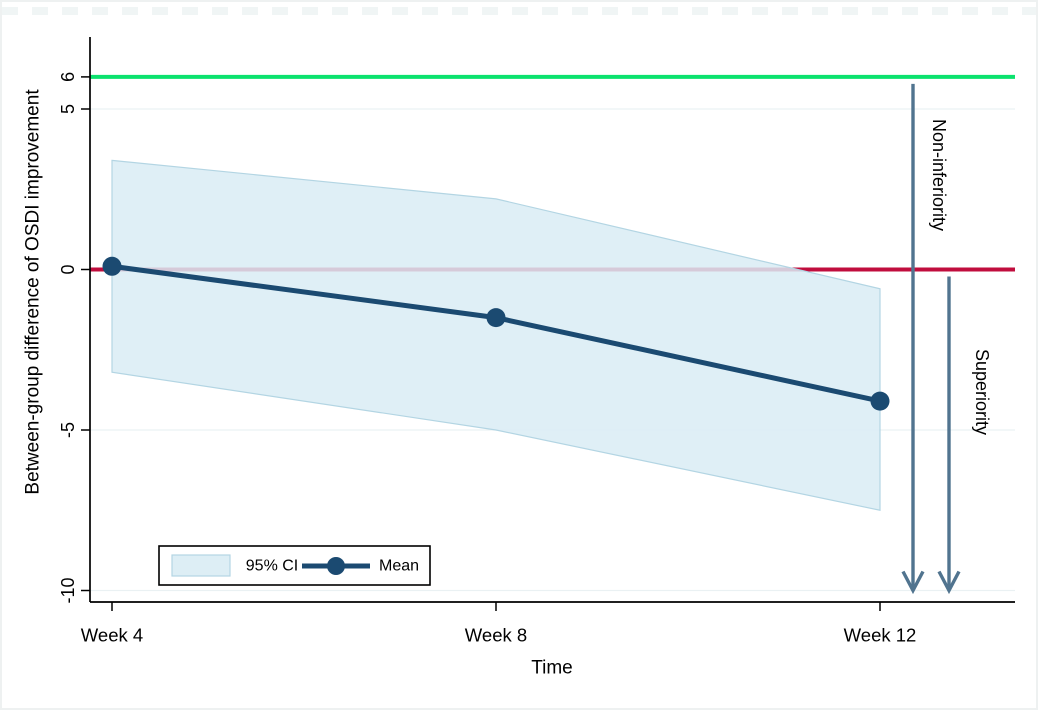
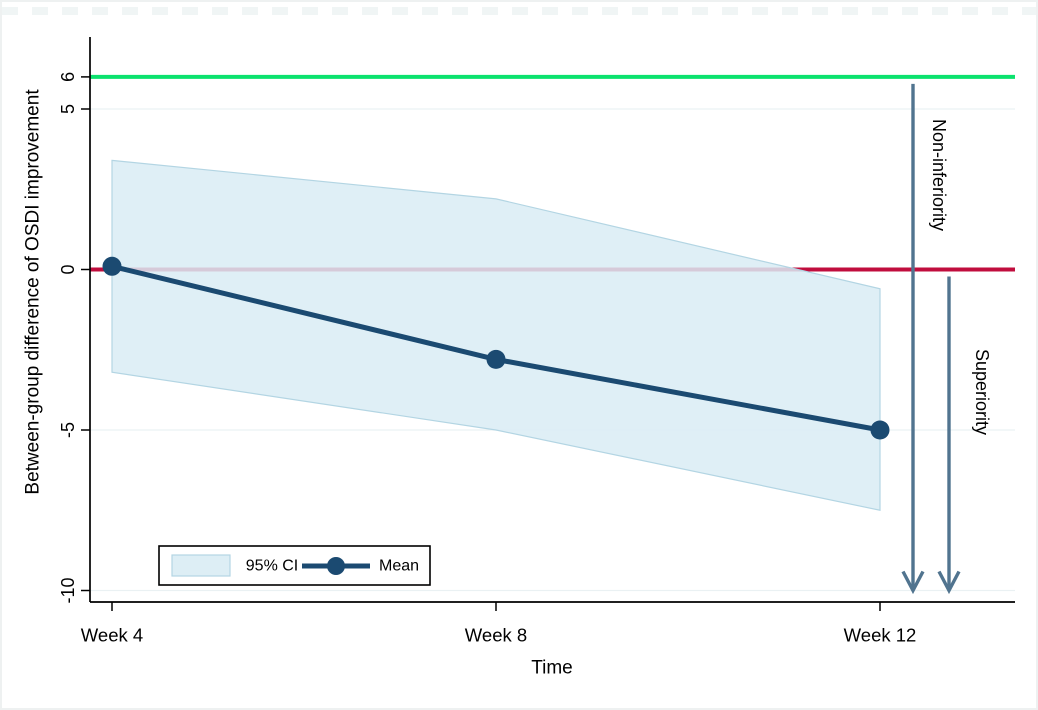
Mean/Week 8: -1.5 -> -2.8
Mean/Week 12: -4.1 -> -5.0
